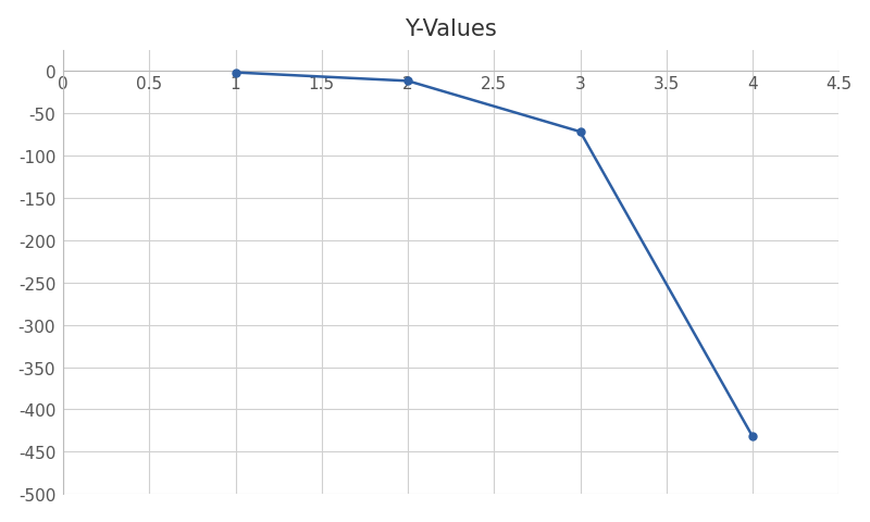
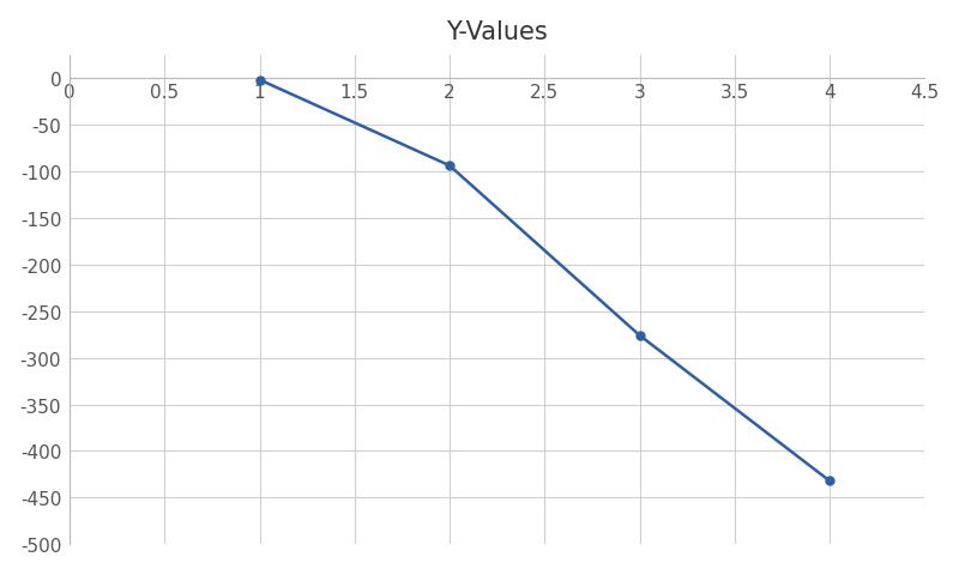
2: -12 -> -94
3: -72 -> -276
